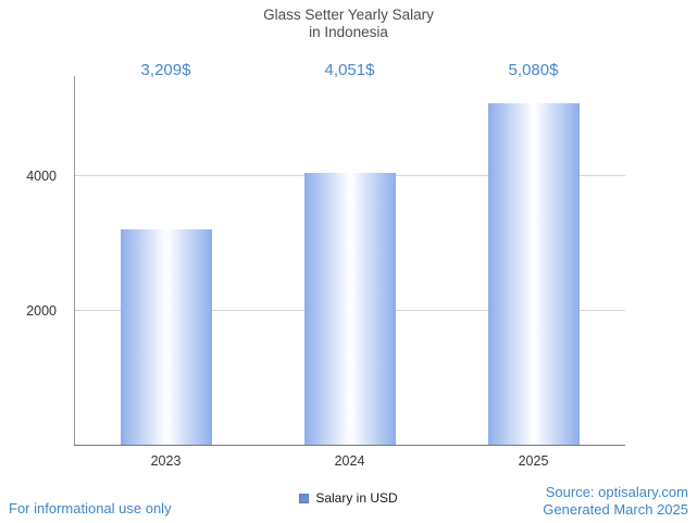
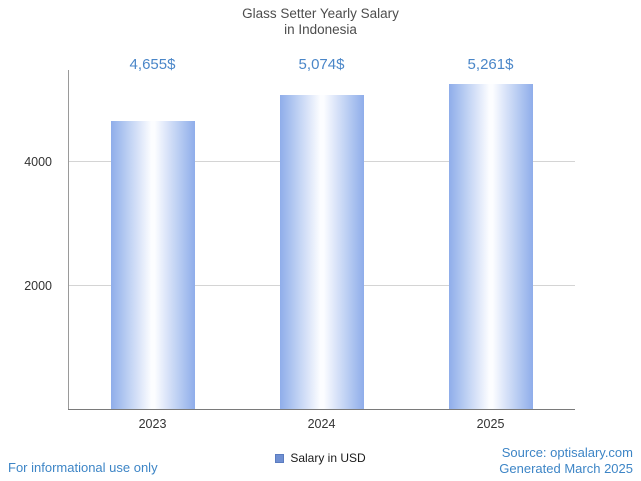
2023: 3,209 -> 4,655
2024: 4,051 -> 5,074
2025: 5,080 -> 5,261
